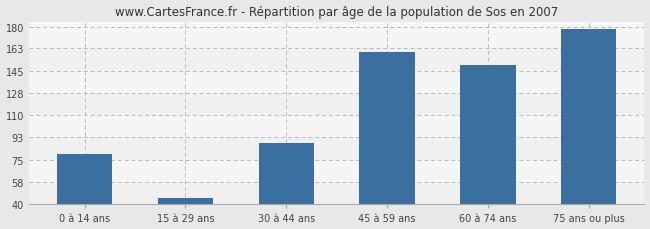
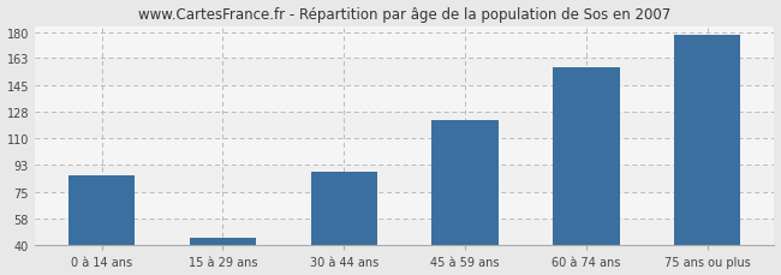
0 à 14 ans: 80 -> 86
45 à 59 ans: 160 -> 122
60 à 74 ans: 150 -> 157
